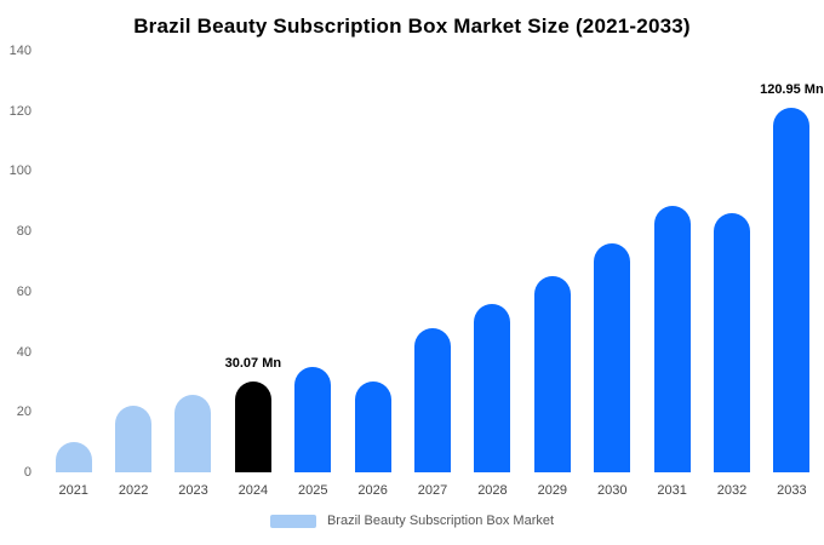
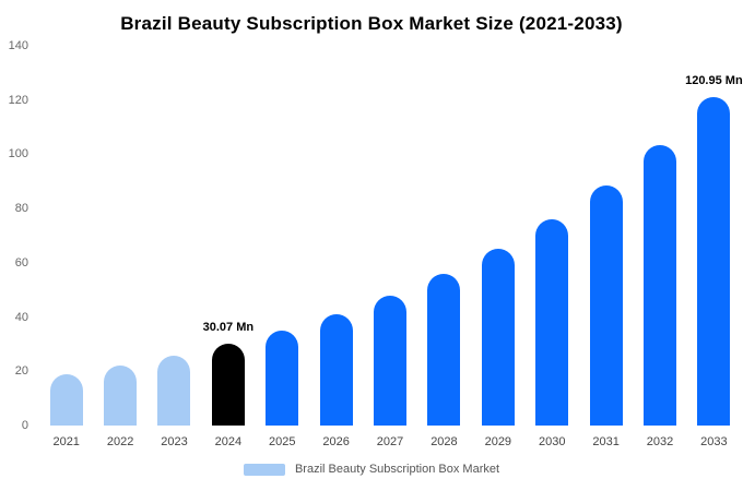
2021: 10 -> 19
2026: 30 -> 41
2032: 86 -> 104
